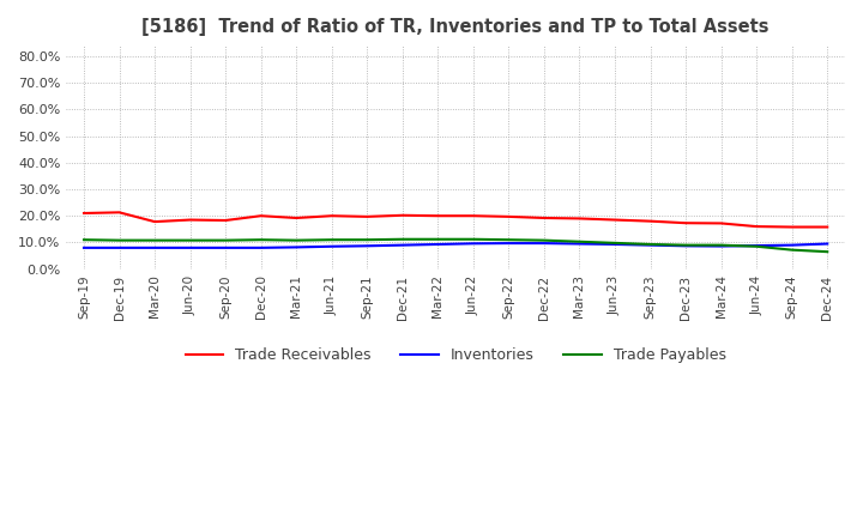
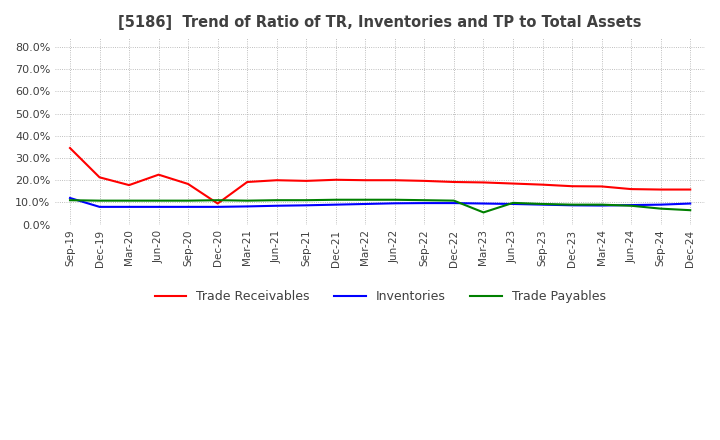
Trade Receivables/Sep-19: 21.0% -> 34.5%
Inventories/Sep-19: 8.0% -> 12.0%
Trade Receivables/Jun-20: 18.5% -> 22.5%
Trade Receivables/Dec-20: 20.0% -> 9.5%
Trade Payables/Mar-23: 10.3% -> 5.5%
